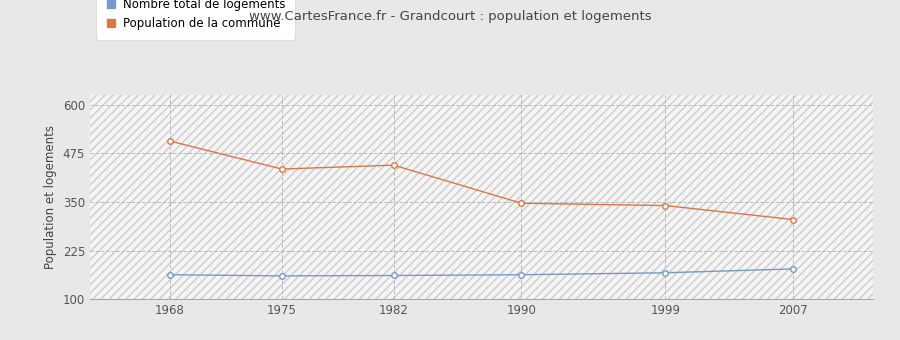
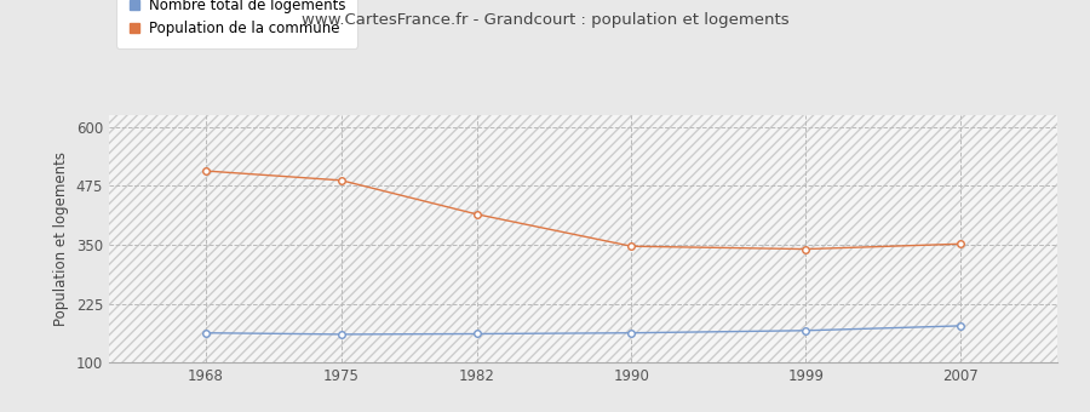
Population de la commune/1975: 435 -> 487
Population de la commune/1982: 445 -> 415
Population de la commune/2007: 305 -> 352
